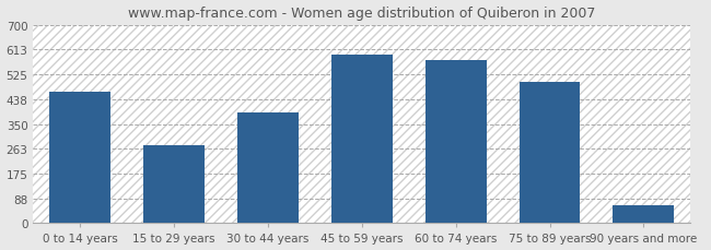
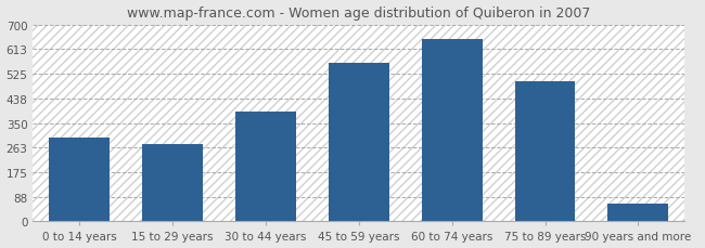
0 to 14 years: 465 -> 300
45 to 59 years: 595 -> 566
60 to 74 years: 575 -> 650
